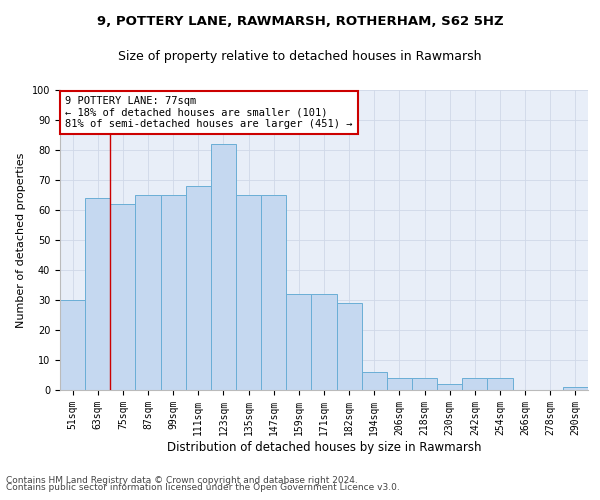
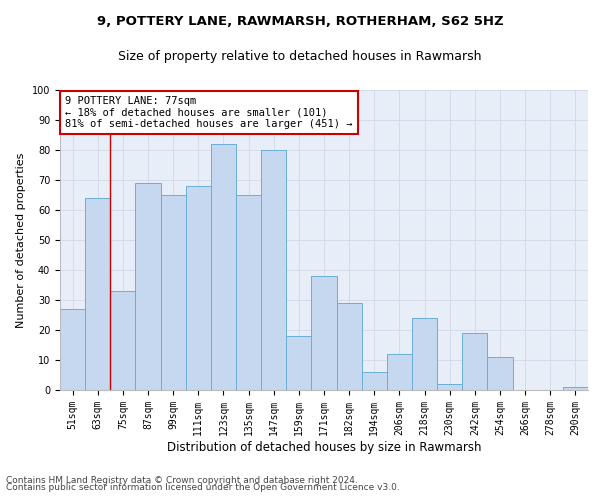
51sqm: 30 -> 27
75sqm: 62 -> 33
87sqm: 65 -> 69
147sqm: 65 -> 80
159sqm: 32 -> 18
171sqm: 32 -> 38
206sqm: 4 -> 12
218sqm: 4 -> 24
242sqm: 4 -> 19
254sqm: 4 -> 11
